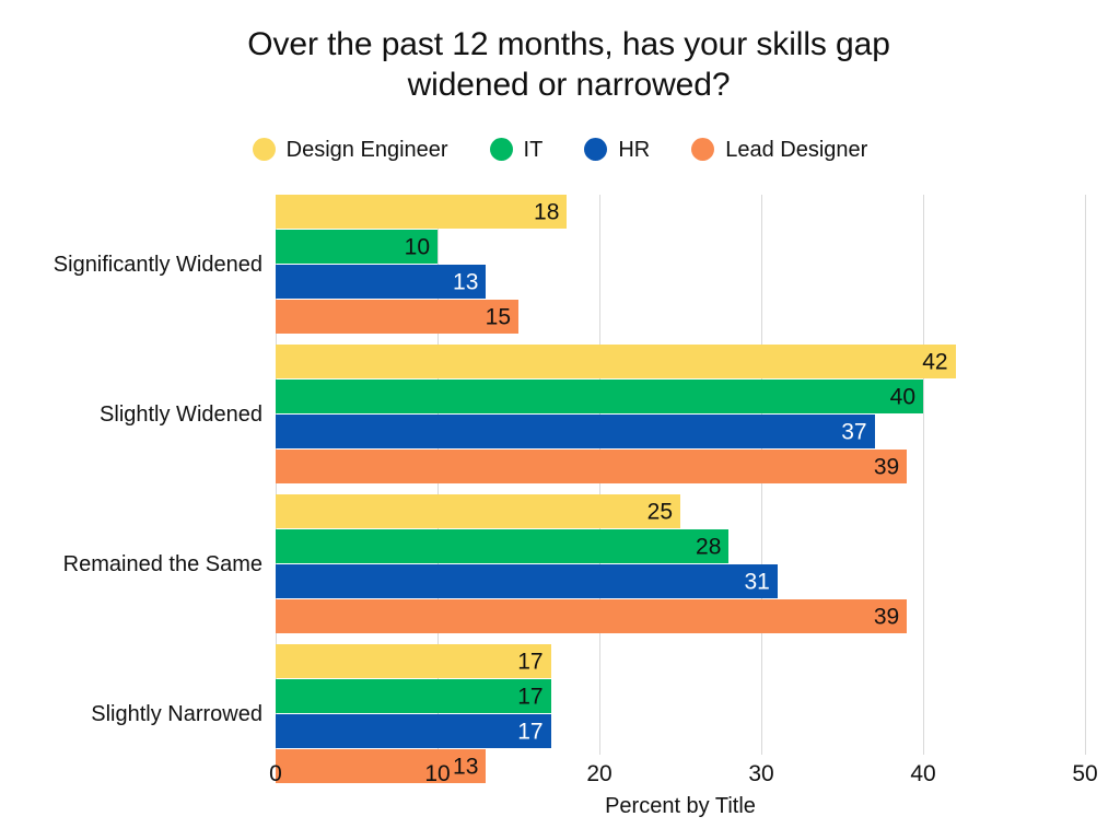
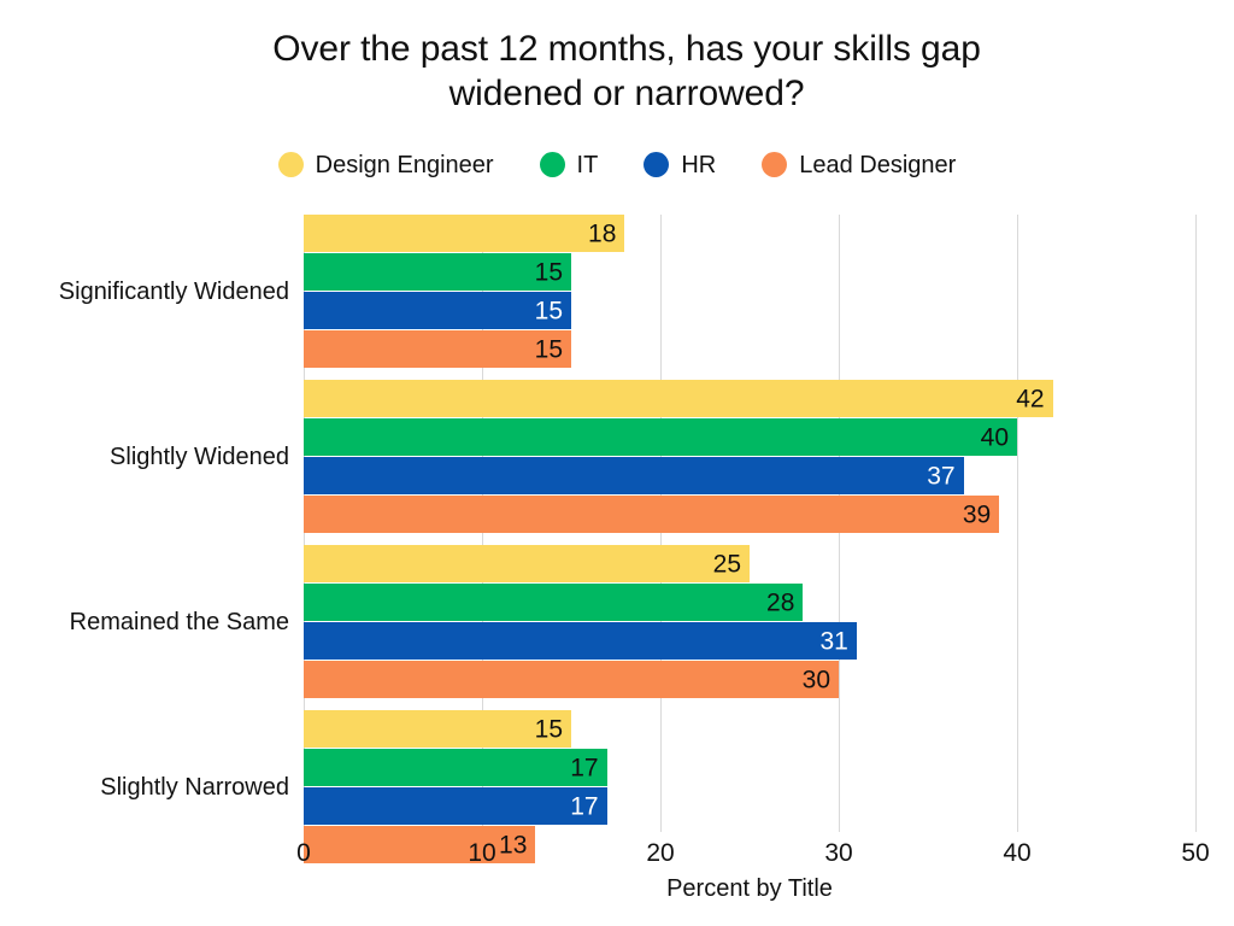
IT/Significantly Widened: 10 -> 15
HR/Significantly Widened: 13 -> 15
Lead Designer/Remained the Same: 39 -> 30
Design Engineer/Slightly Narrowed: 17 -> 15
